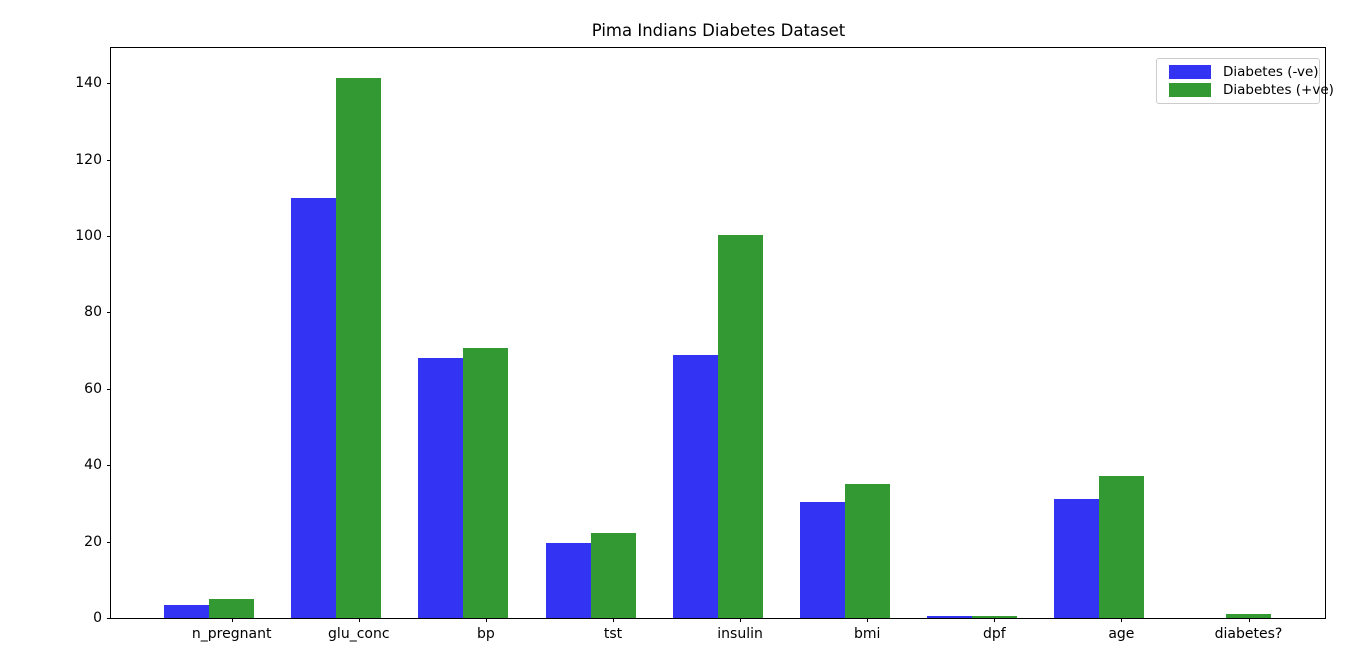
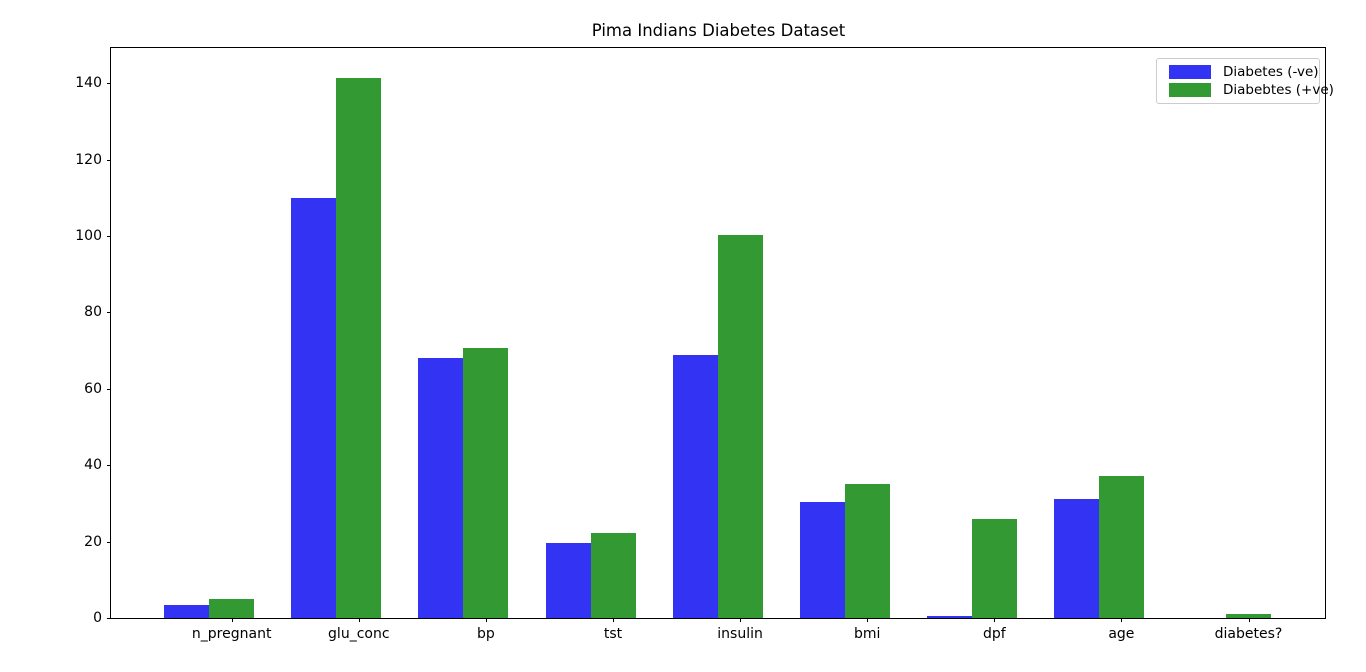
Diabebtes (+ve)/dpf: 1 -> 26
